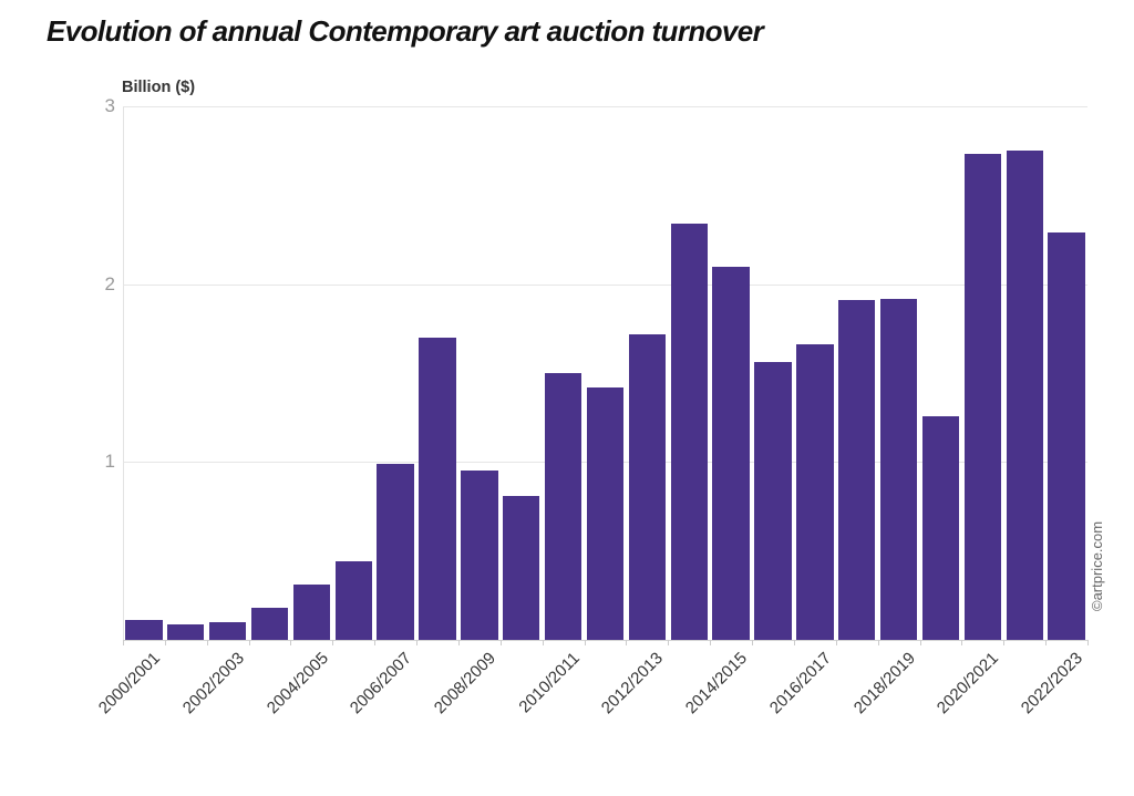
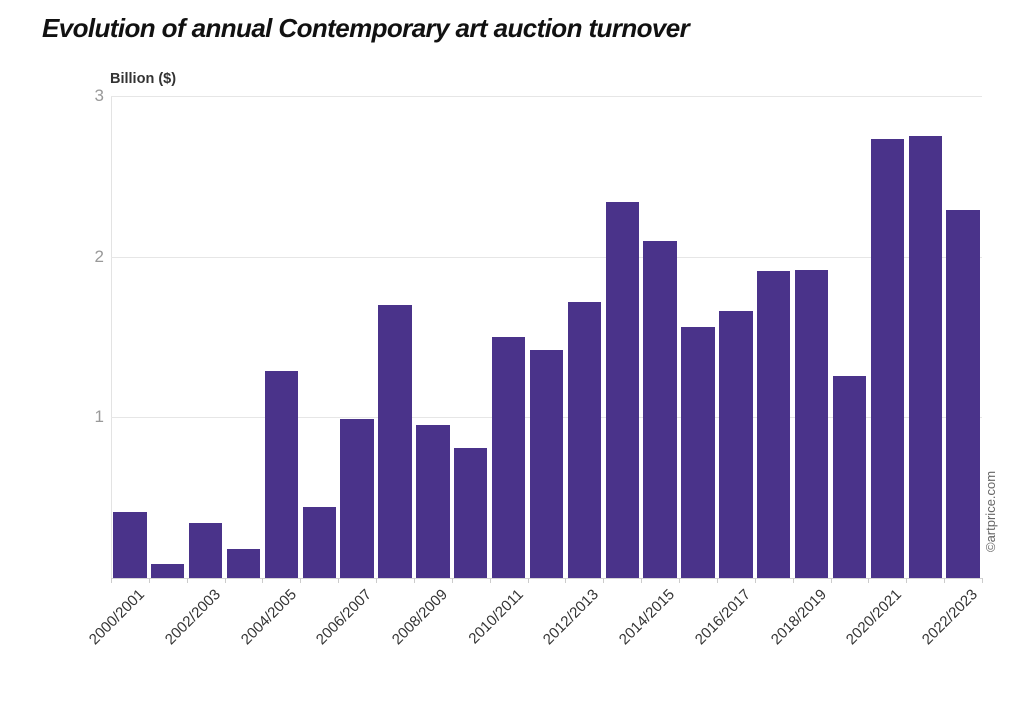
2000/2001: 0.11 -> 0.41
2002/2003: 0.10 -> 0.34
2004/2005: 0.31 -> 1.29
